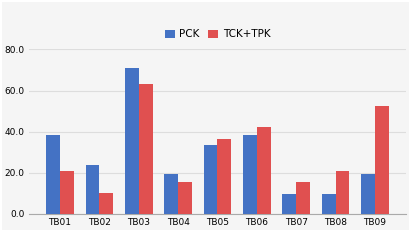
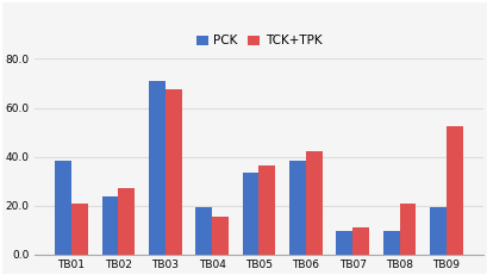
TCK+TPK/TB02: 10.0 -> 27.0
TCK+TPK/TB03: 63.0 -> 67.5
TCK+TPK/TB07: 15.5 -> 11.0
